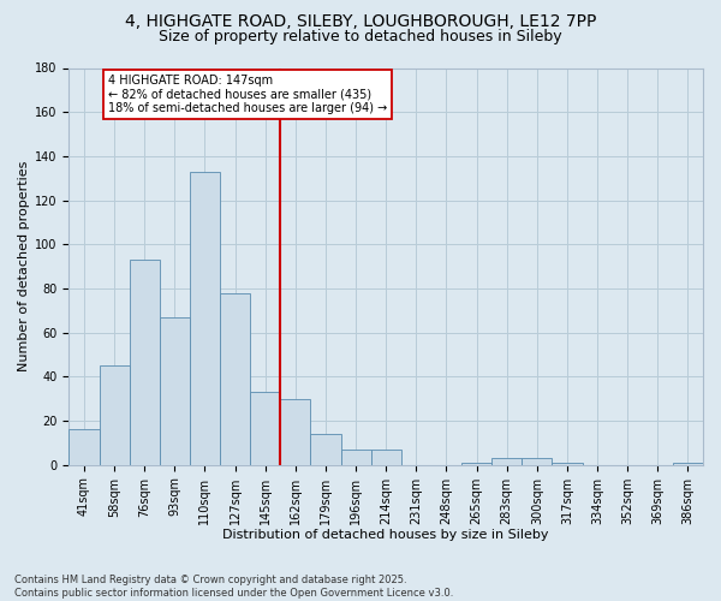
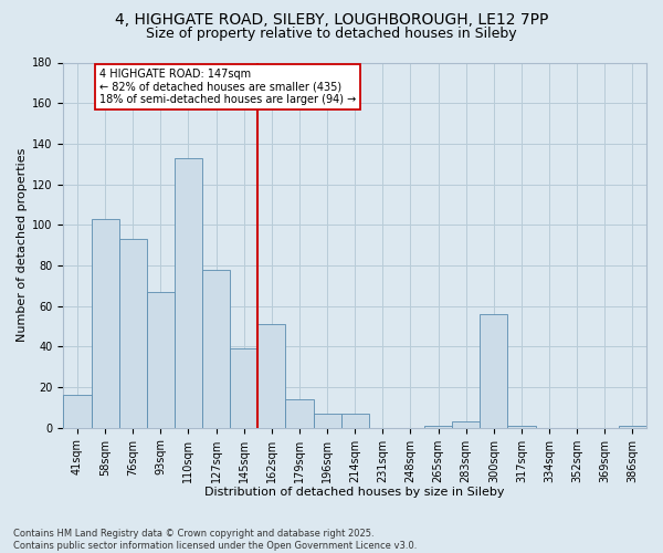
58sqm: 45 -> 103
145sqm: 33 -> 39
162sqm: 30 -> 51
300sqm: 3 -> 56
